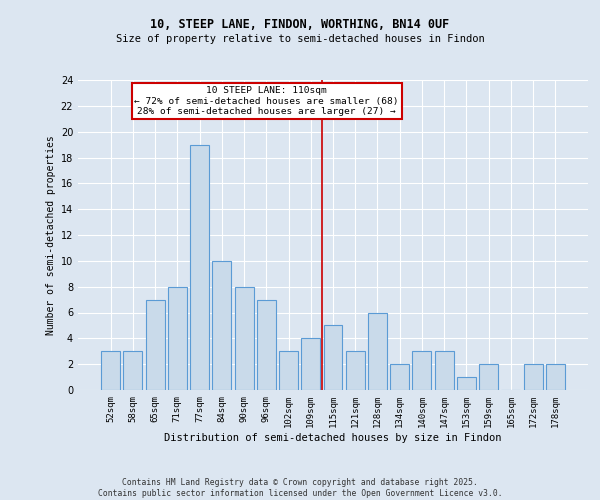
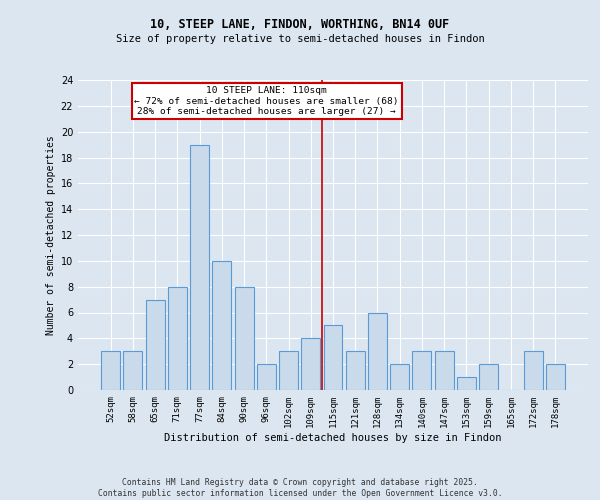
96sqm: 7 -> 2
172sqm: 2 -> 3
